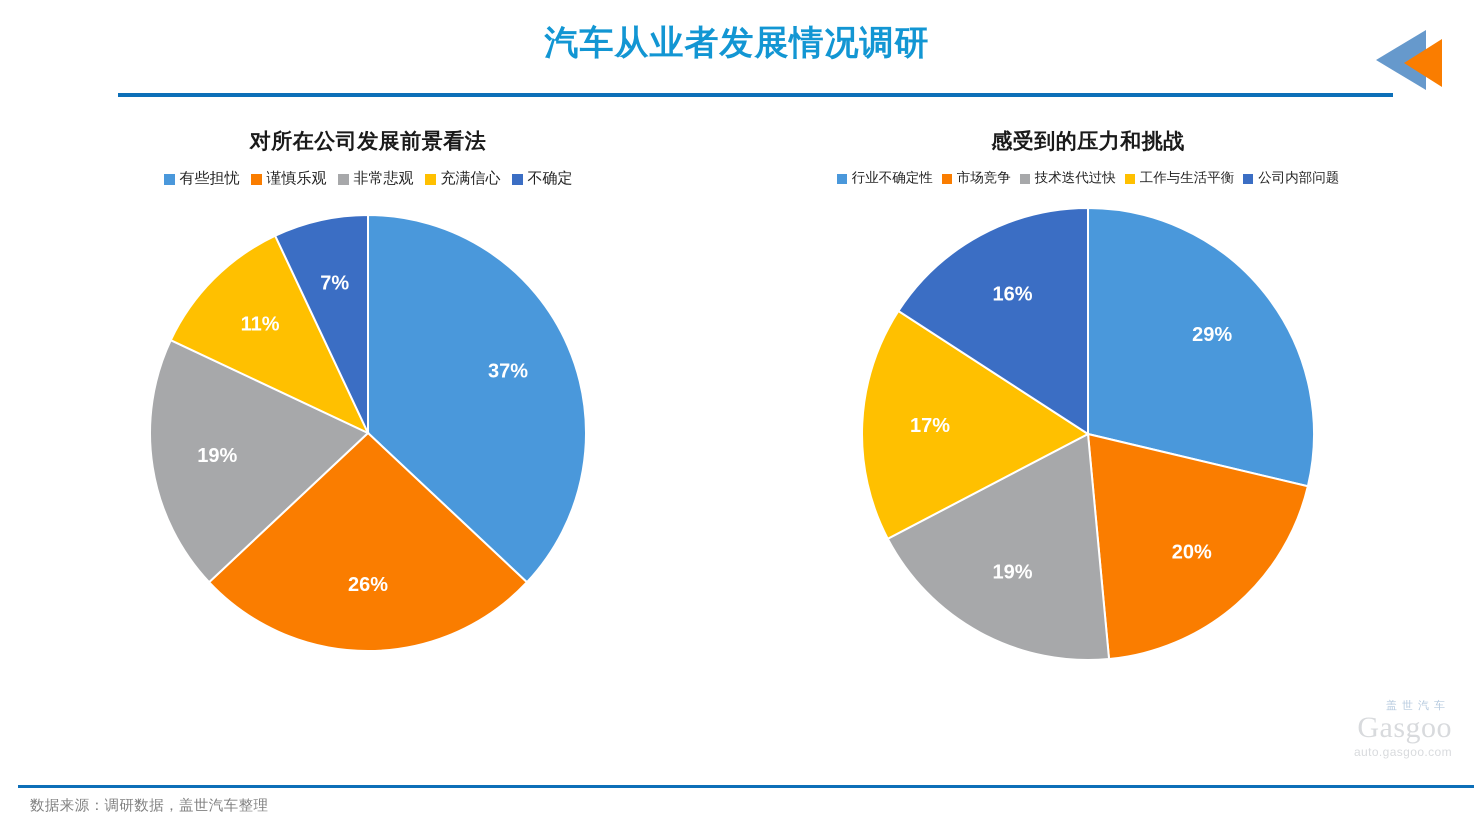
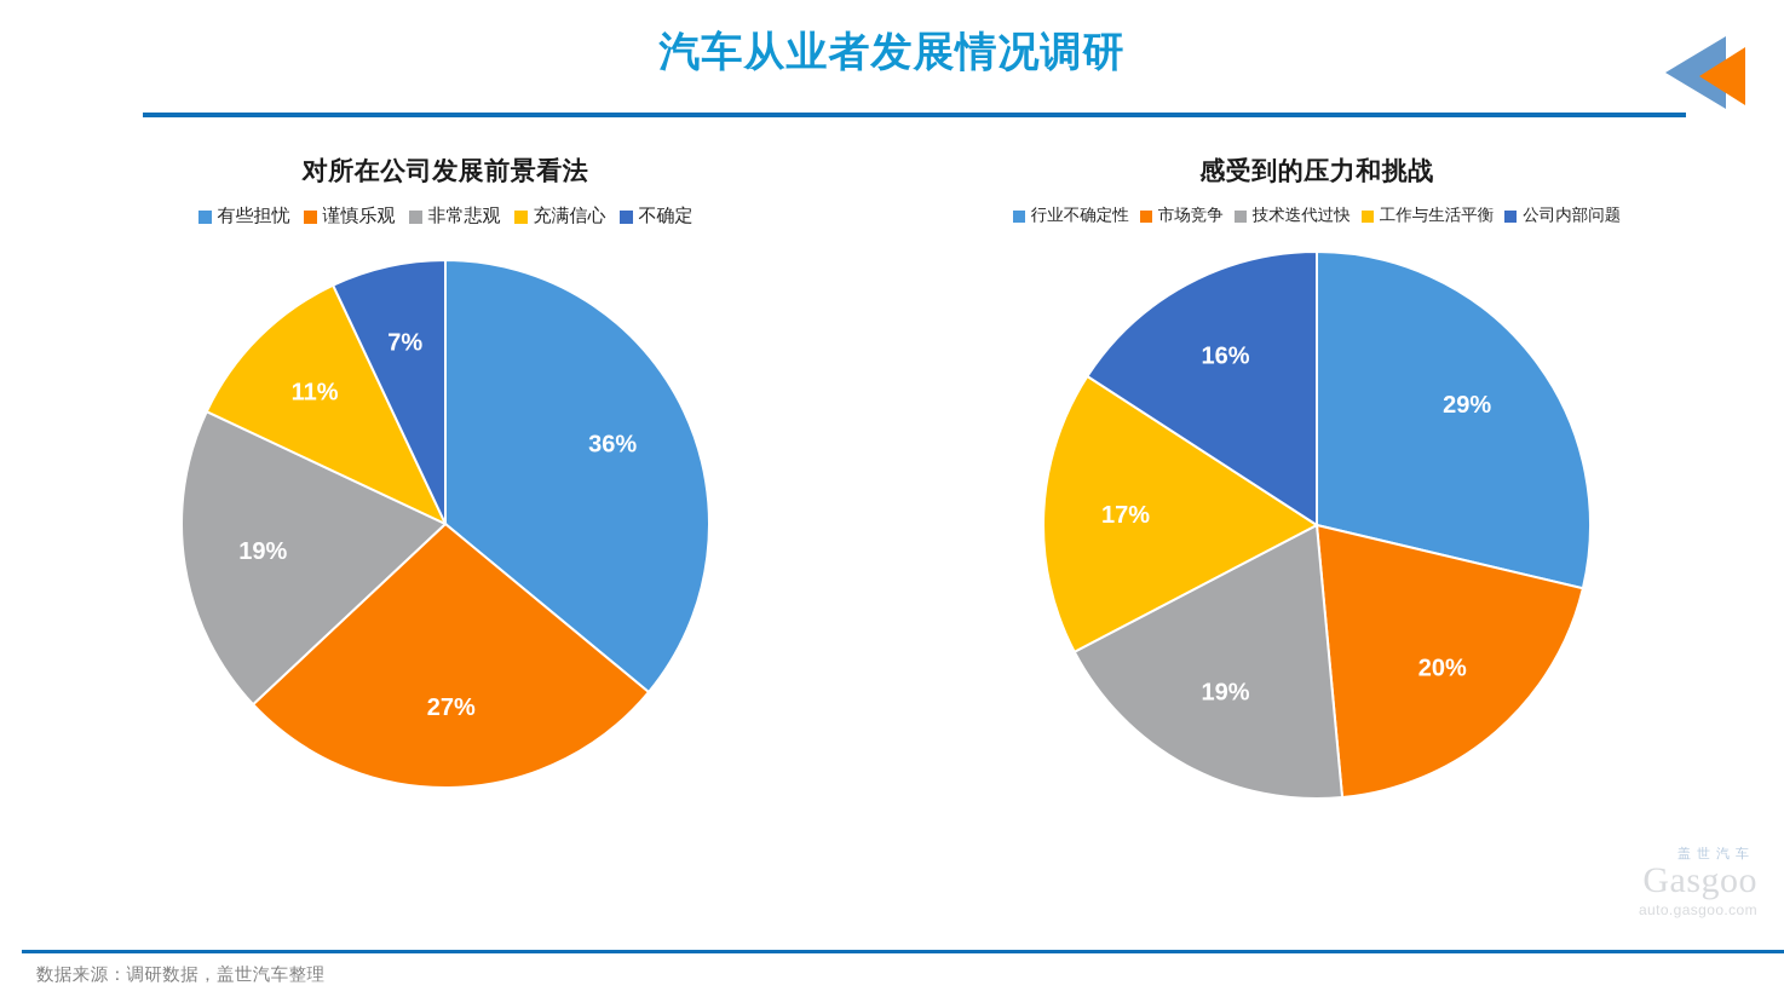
对所在公司发展前景看法/有些担忧: 37% -> 36%
对所在公司发展前景看法/谨慎乐观: 26% -> 27%
